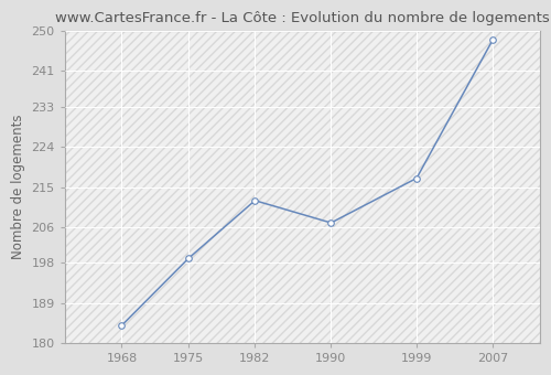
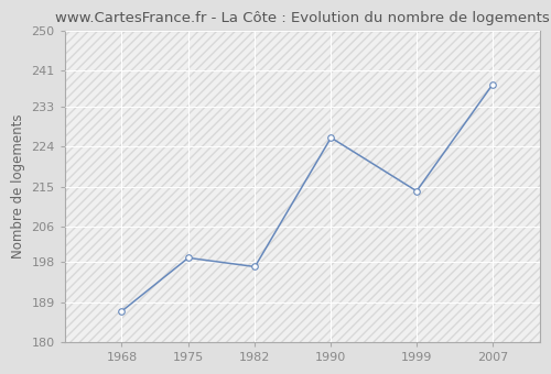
1968: 184 -> 187
1982: 212 -> 197
1990: 207 -> 226
1999: 217 -> 214
2007: 248 -> 238
